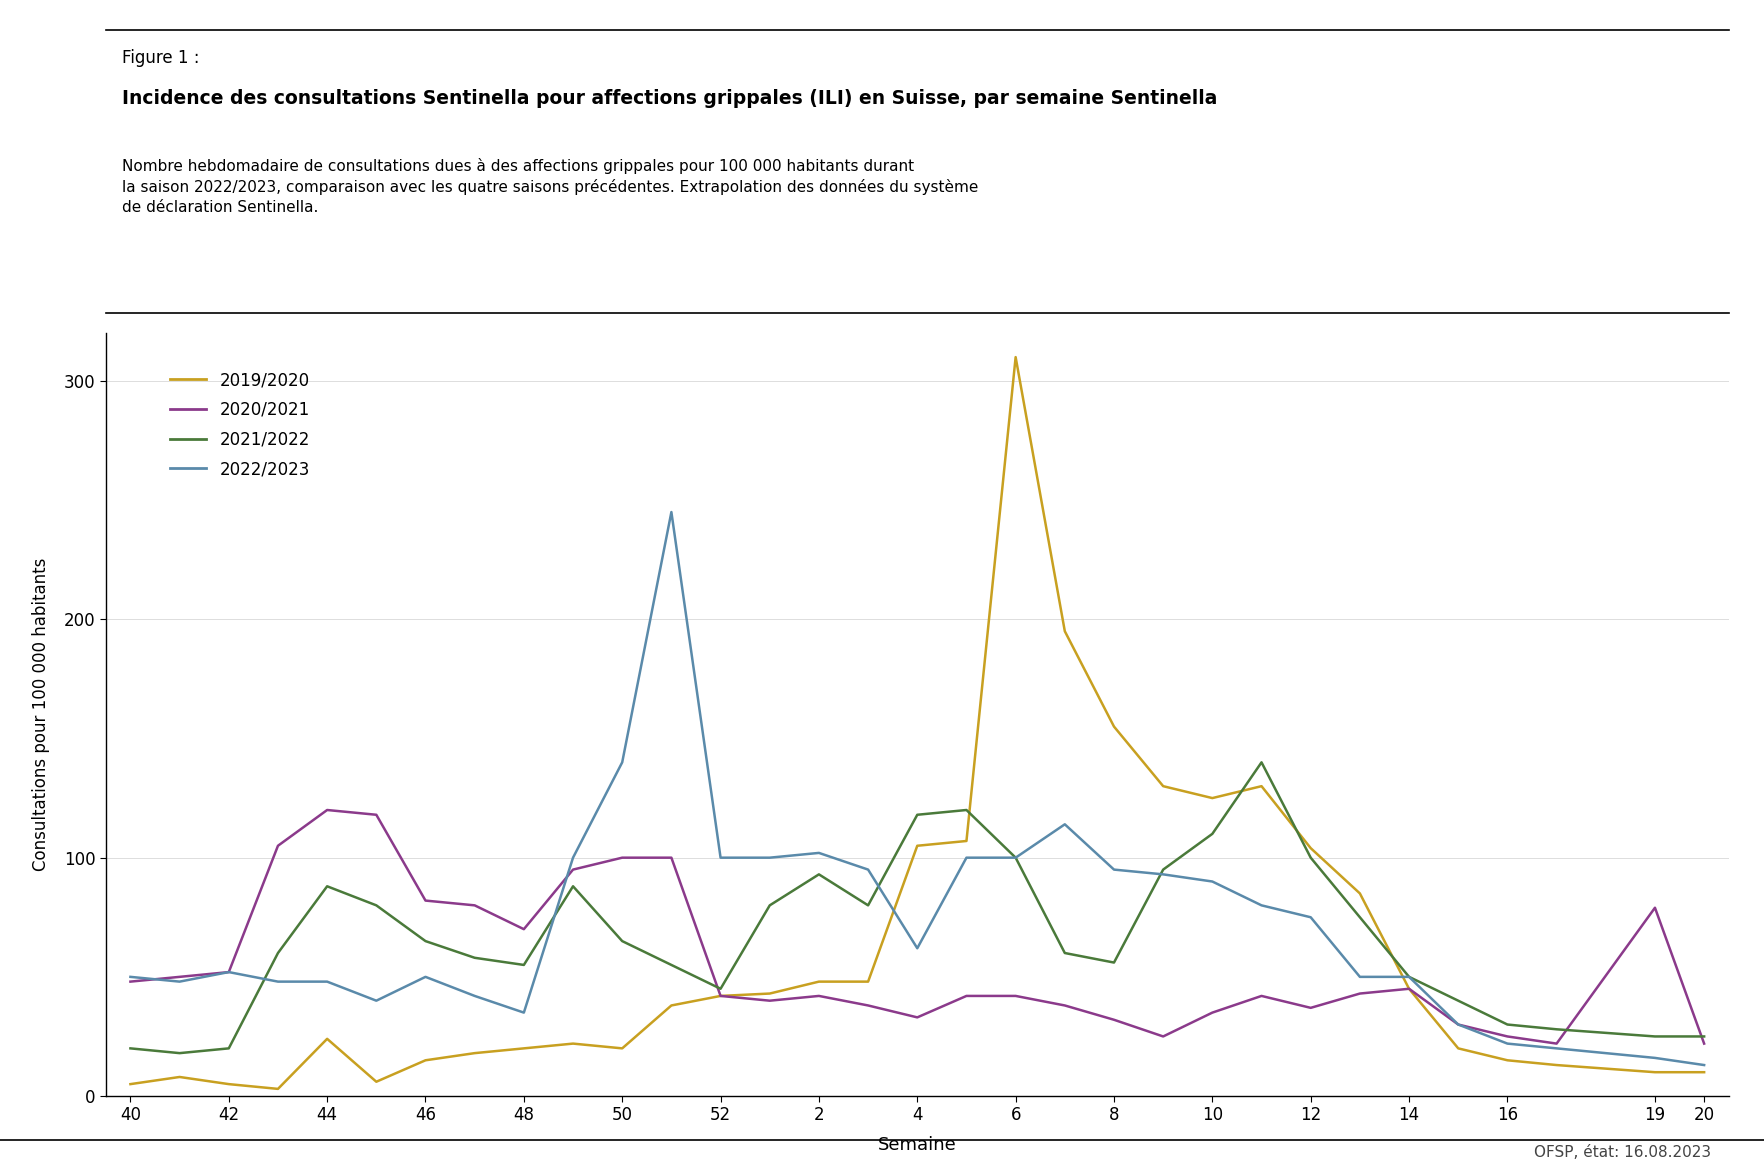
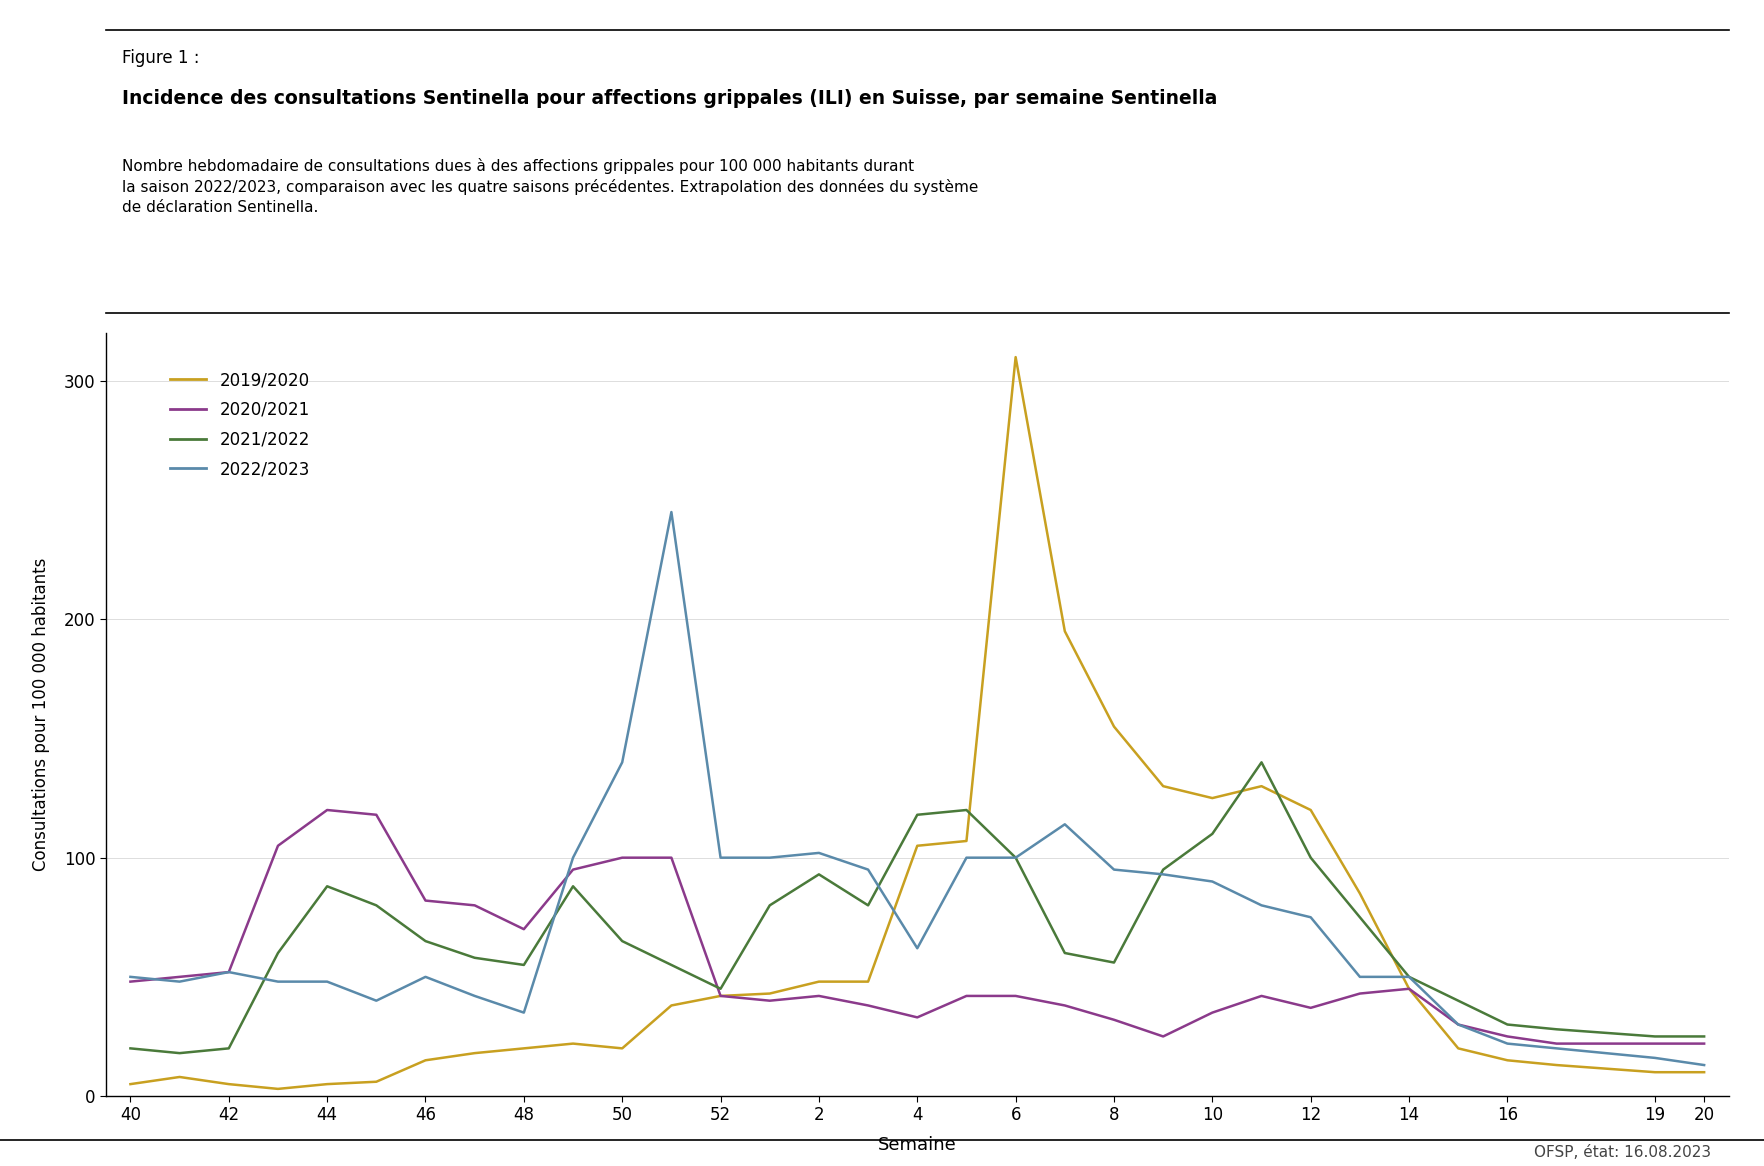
2019/2020/44: 24 -> 5
2019/2020/12: 104 -> 120
2020/2021/19: 79 -> 22
